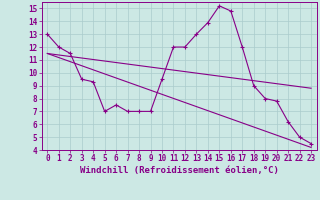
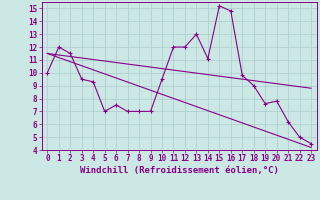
0: 13.0 -> 10.0
14: 13.9 -> 11.1
17: 12.0 -> 9.8
19: 8.0 -> 7.6
